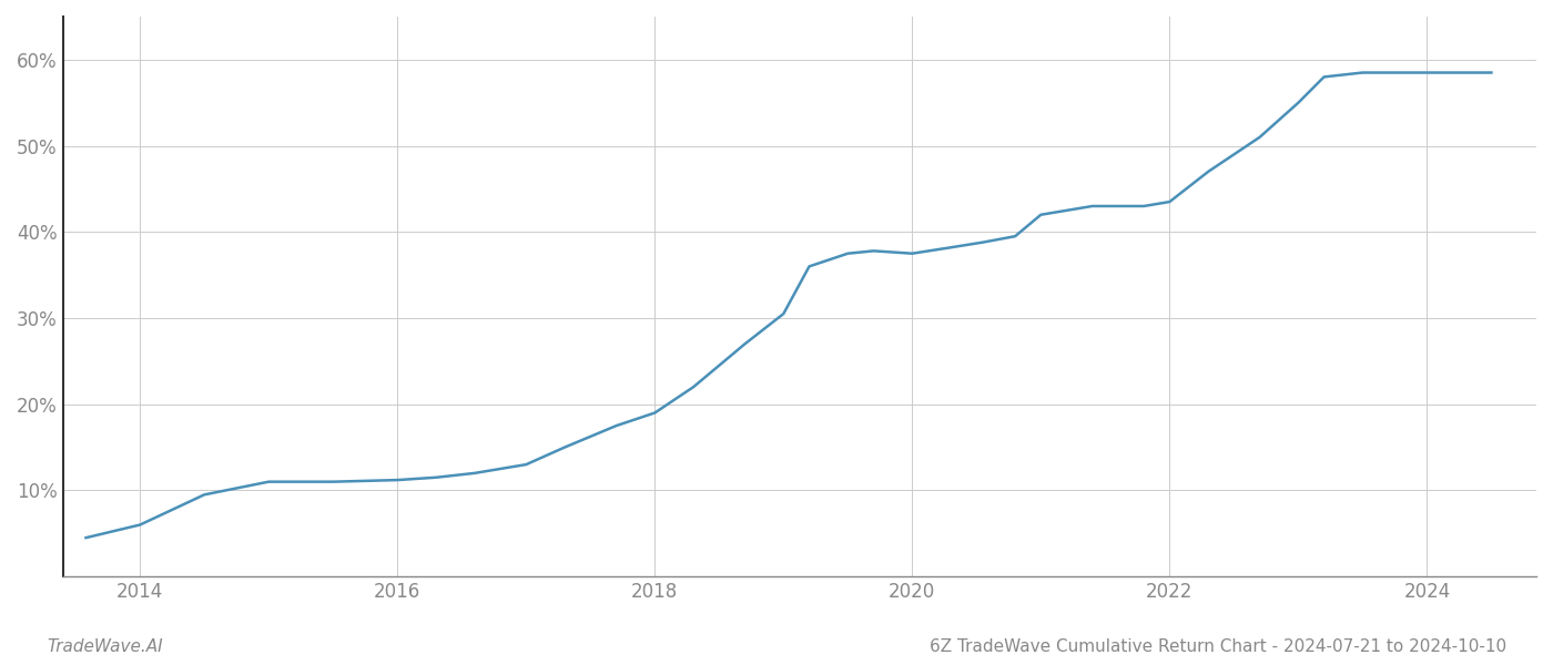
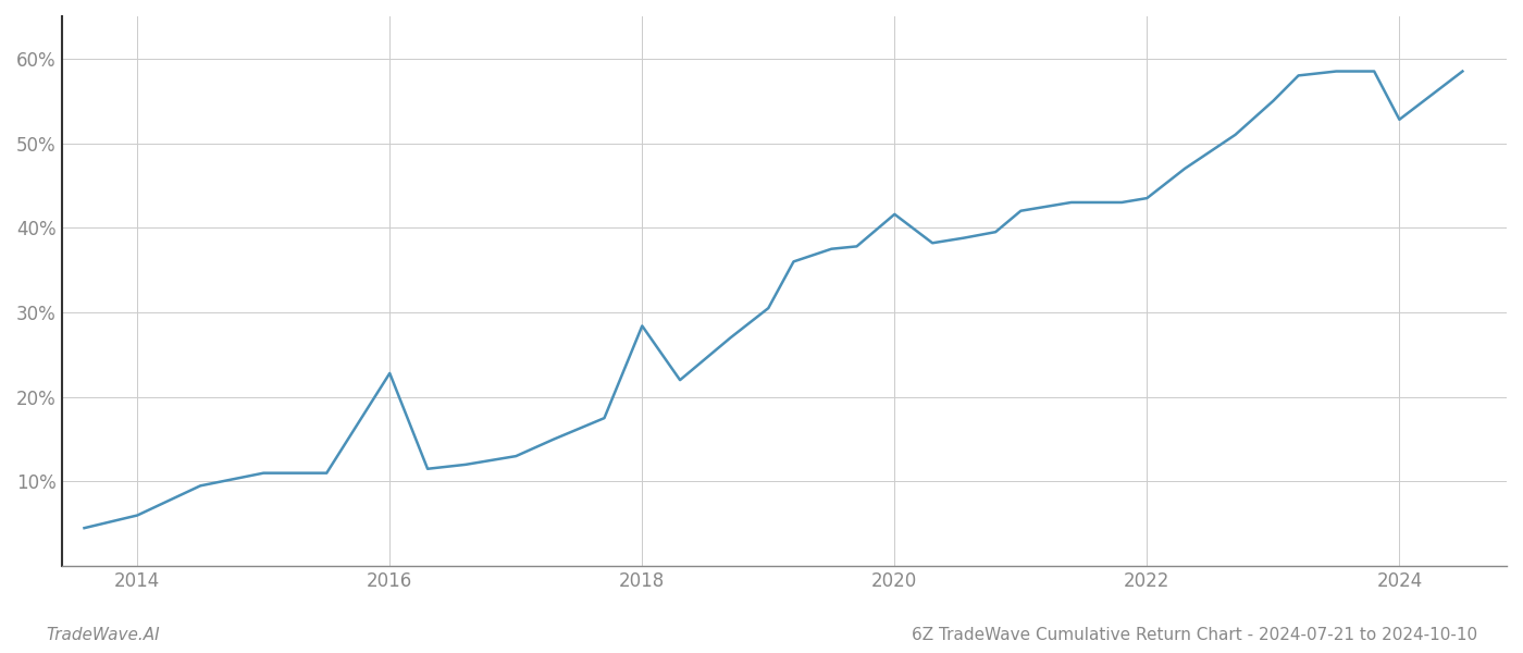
2016: 11.2% -> 22.8%
2018: 19.0% -> 28.4%
2020: 37.5% -> 41.6%
2024: 58.5% -> 52.8%
